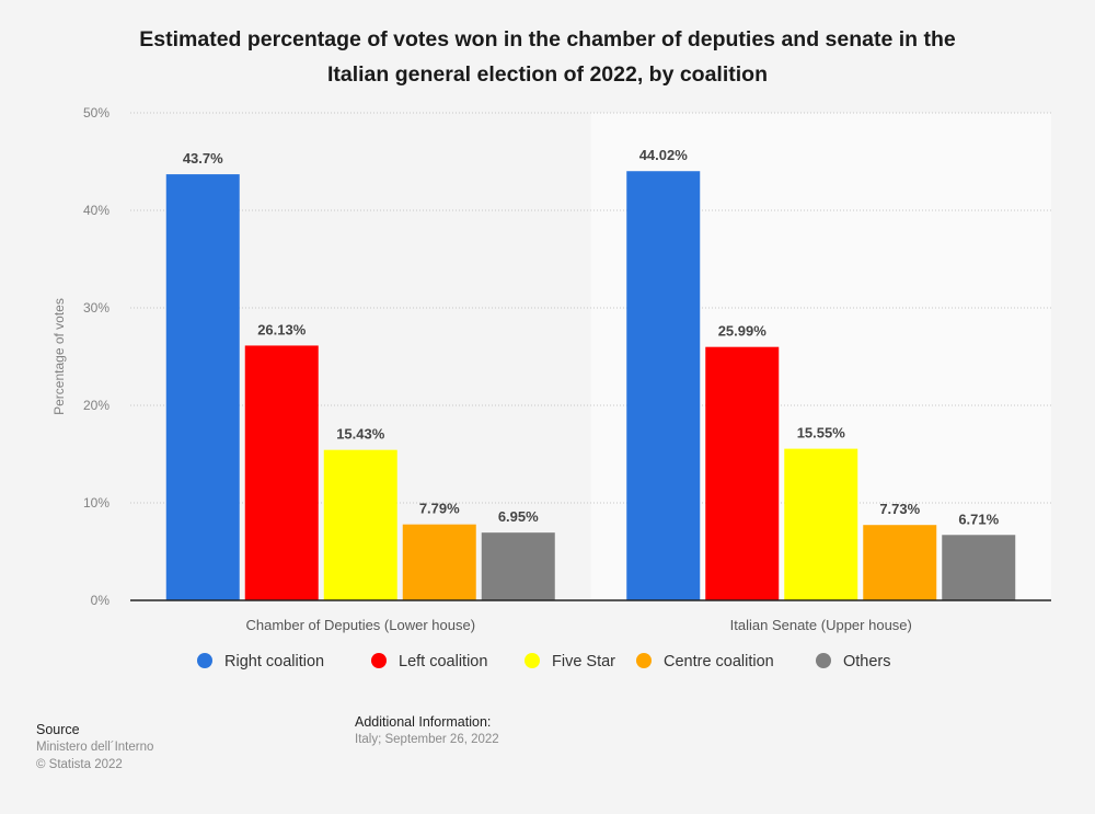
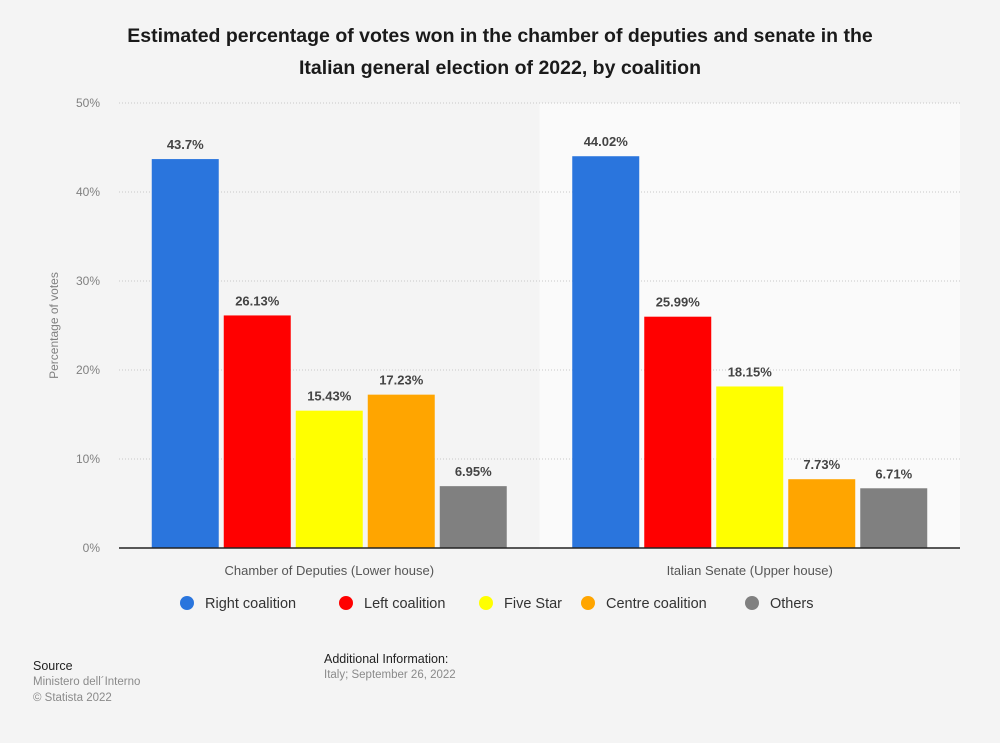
Centre coalition/Chamber of Deputies (Lower house): 7.79% -> 17.23%
Five Star/Italian Senate (Upper house): 15.55% -> 18.15%
